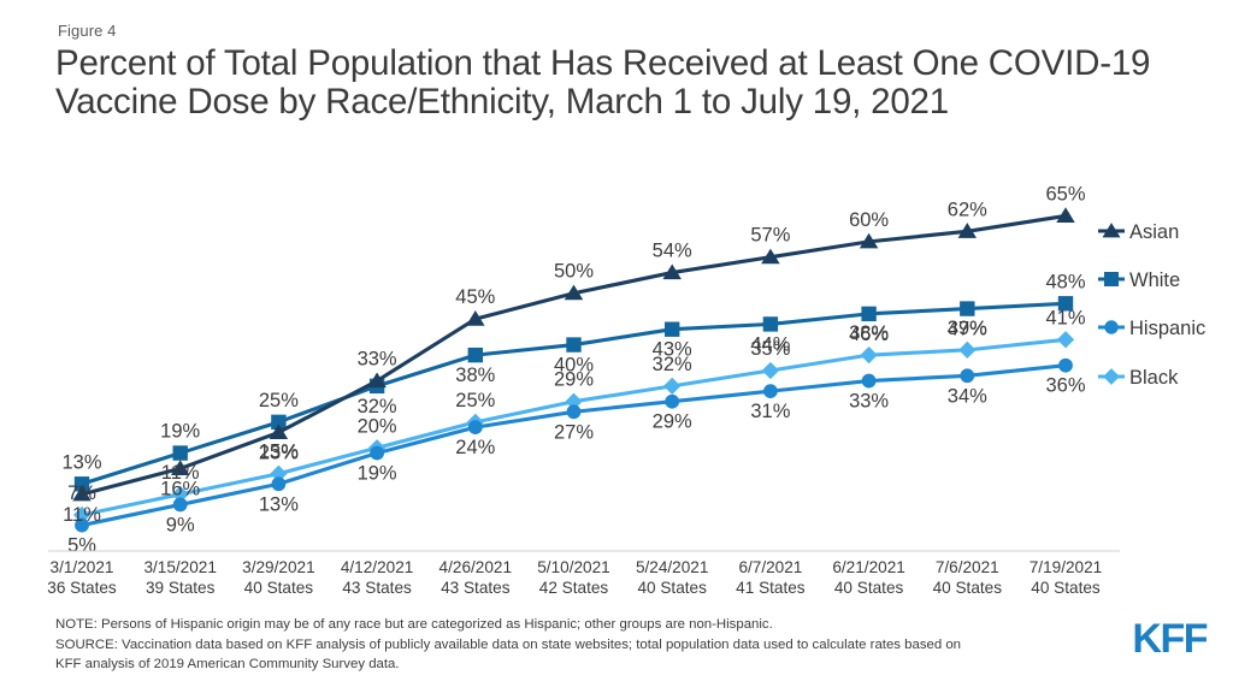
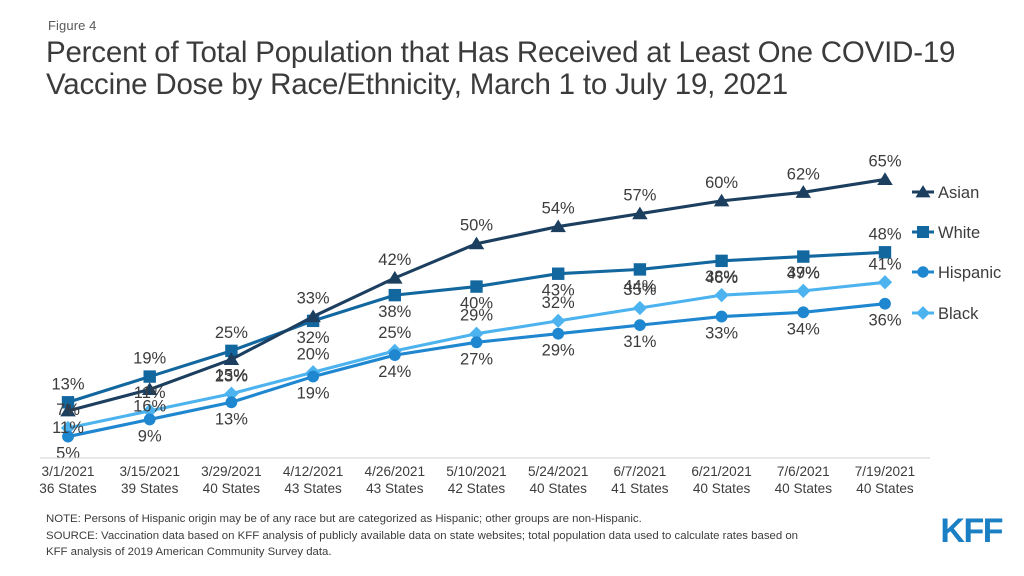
Asian/4/26/2021: 45% -> 42%
